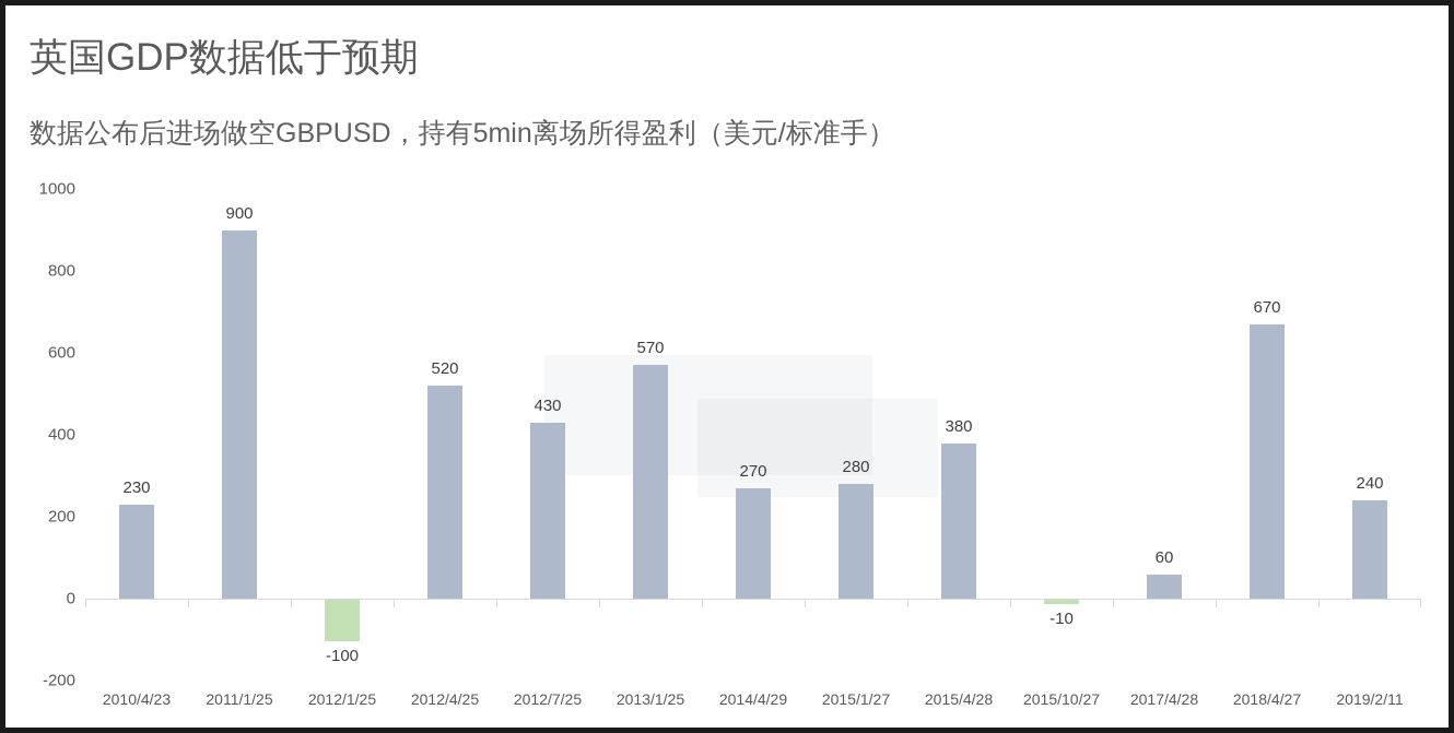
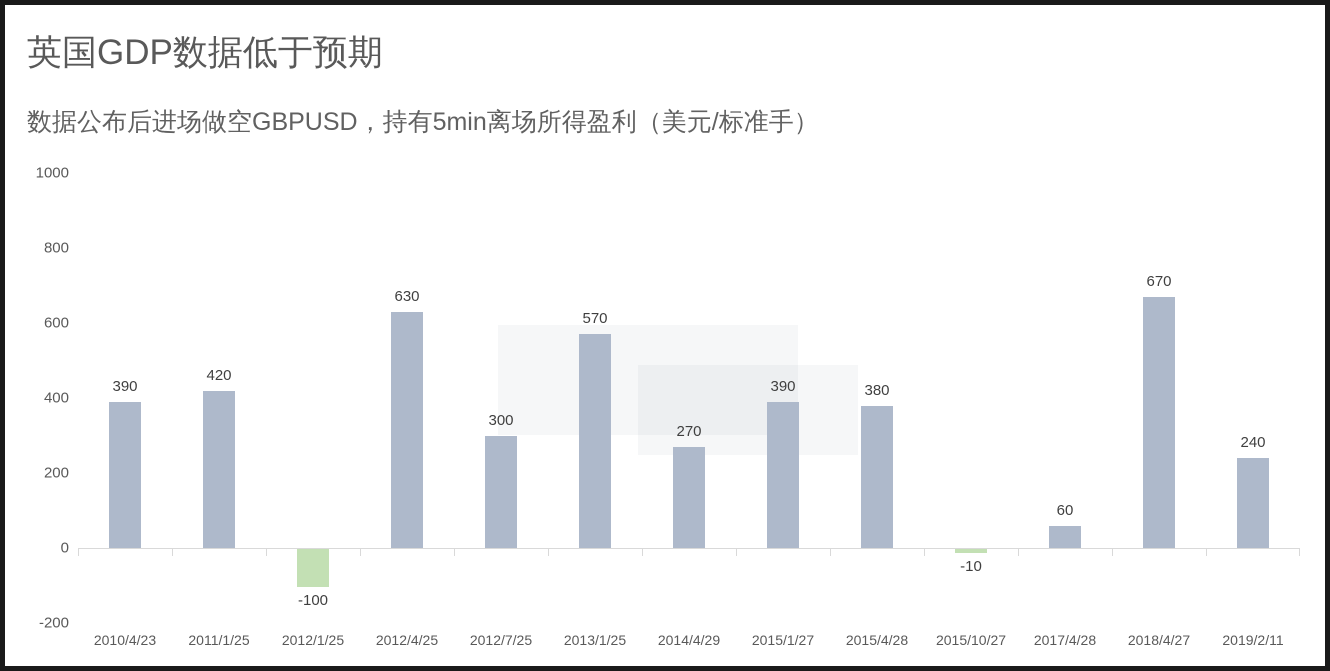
2010/4/23: 230 -> 390
2011/1/25: 900 -> 420
2012/4/25: 520 -> 630
2012/7/25: 430 -> 300
2015/1/27: 280 -> 390
